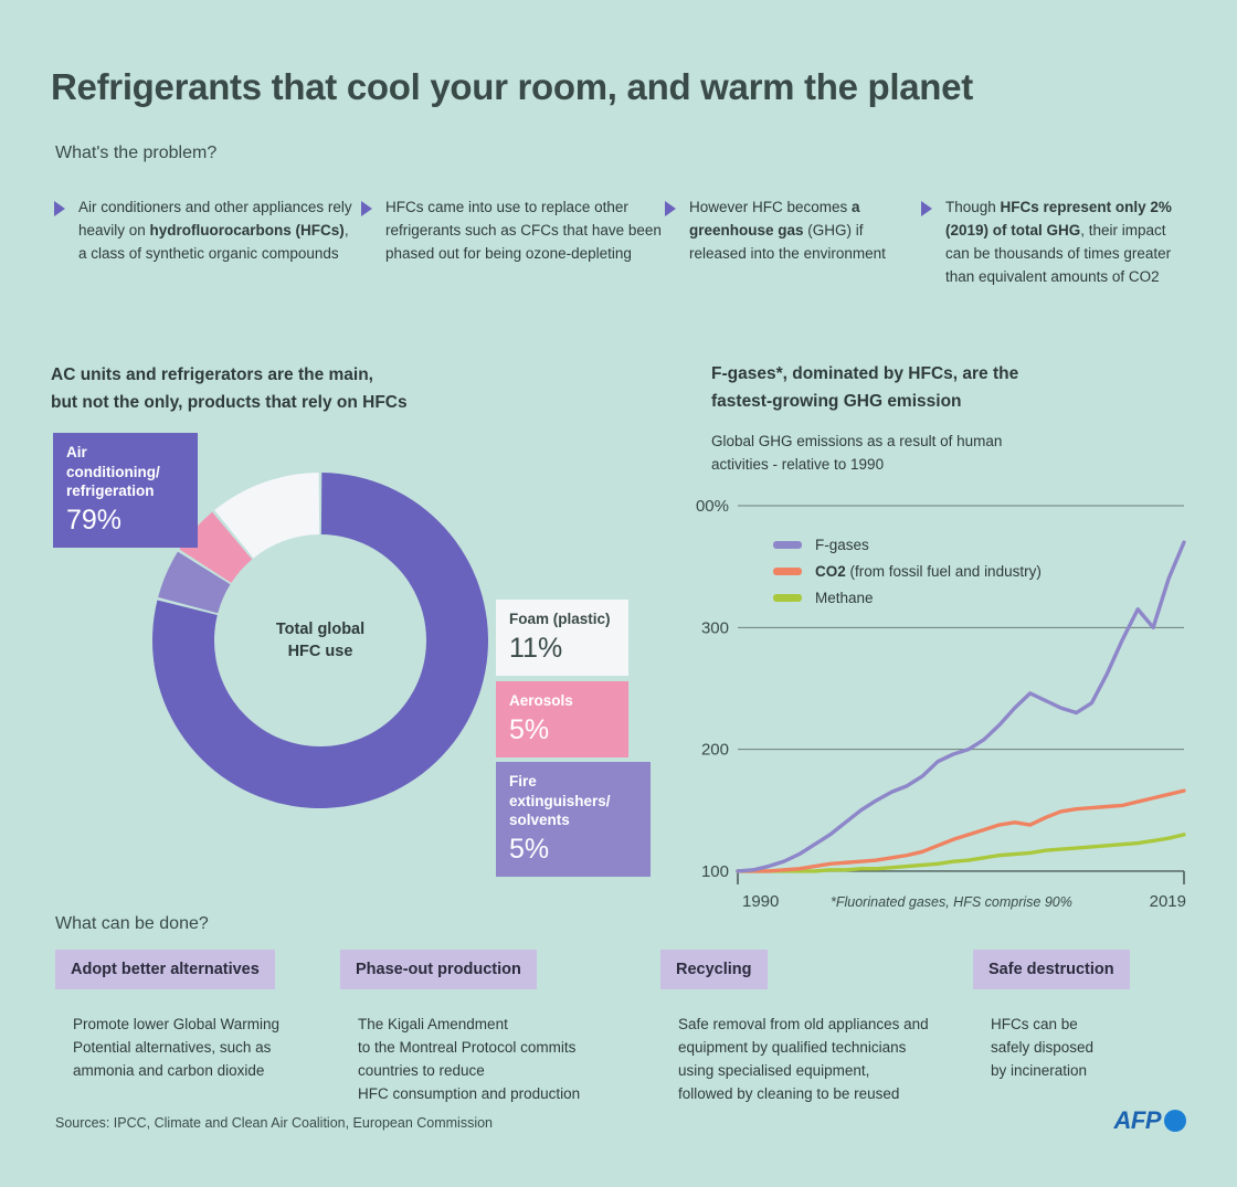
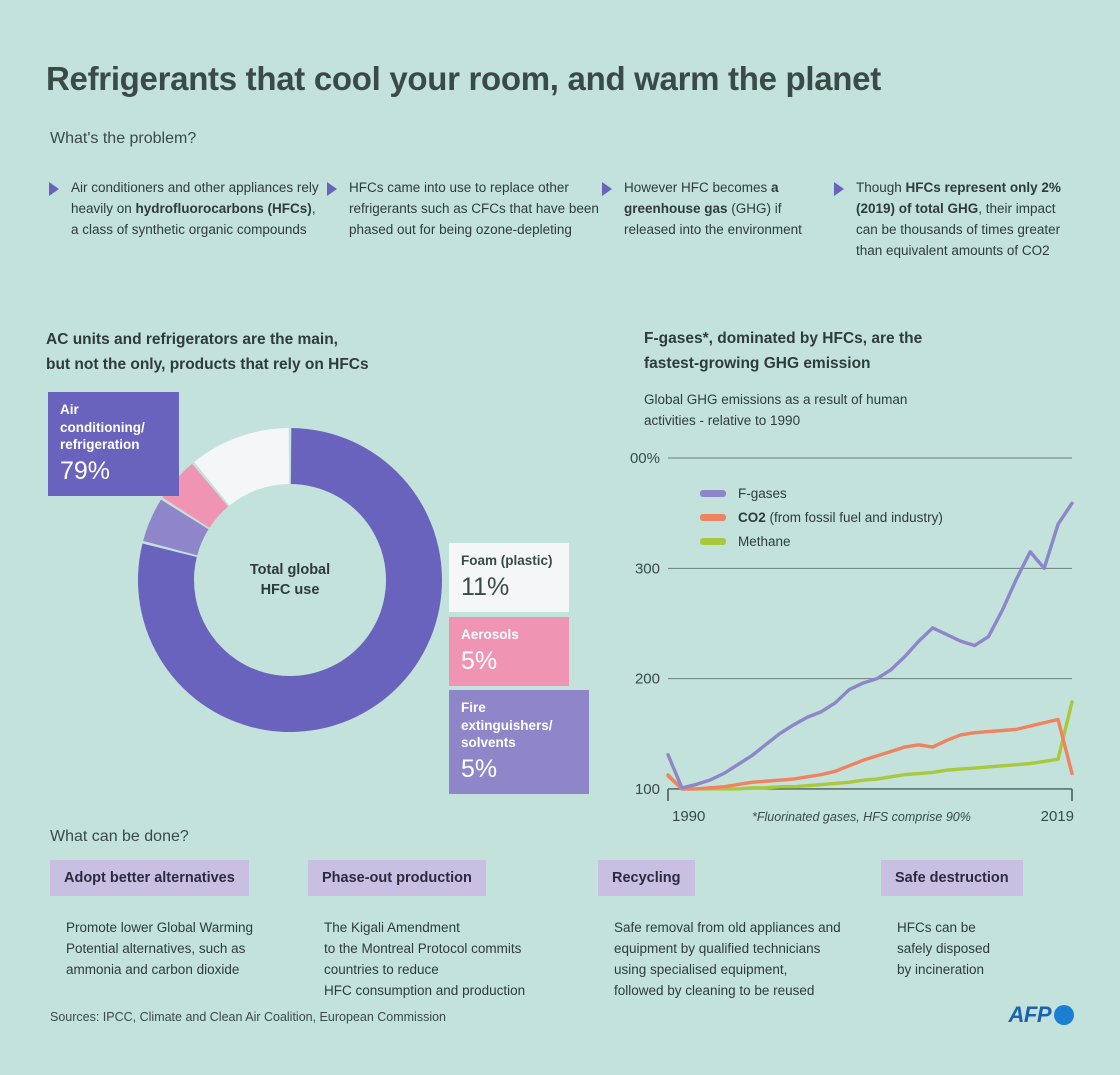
F-gases/1990: 100% -> 131%
CO2/1990: 100% -> 112%
Methane/1990: 100% -> 113%
F-gases/2019: 370% -> 359%
CO2/2019: 166% -> 114%
Methane/2019: 130% -> 179%
